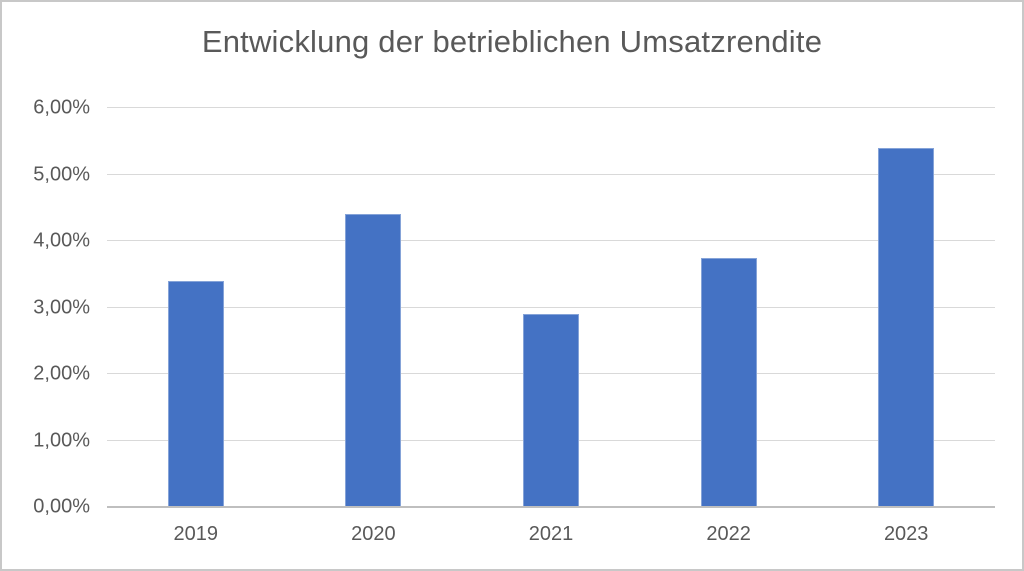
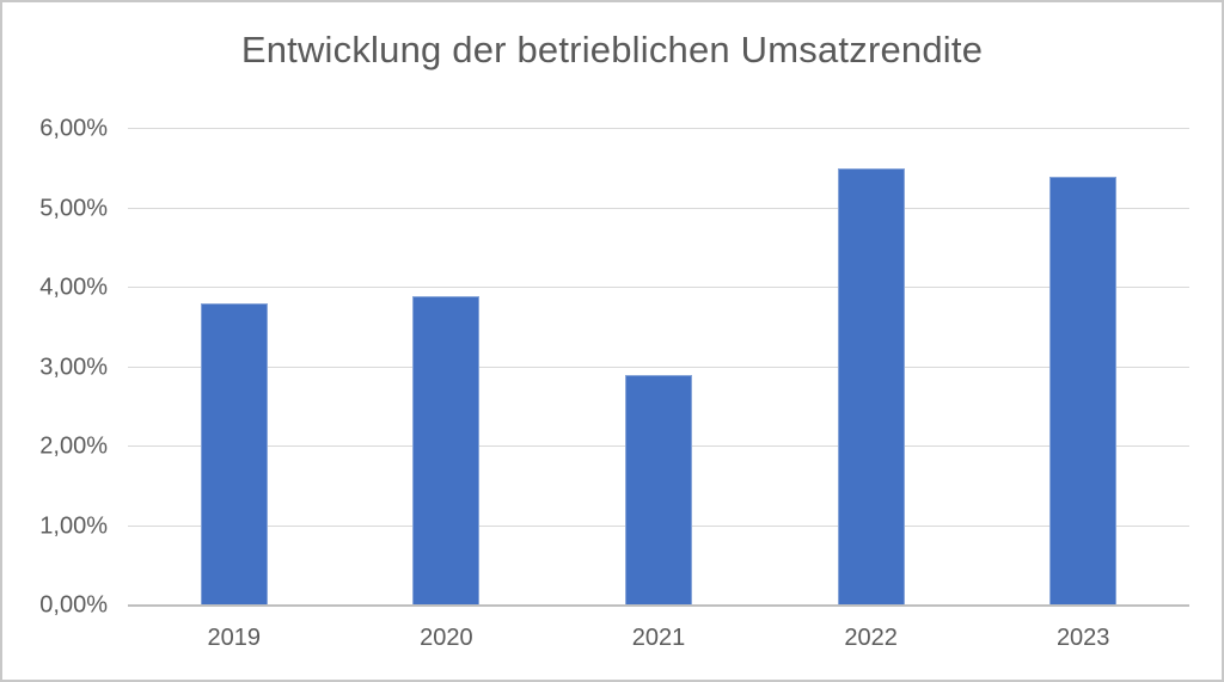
2019: 3,4% -> 3,8%
2020: 4,4% -> 3,9%
2022: 3,8% -> 5,5%
